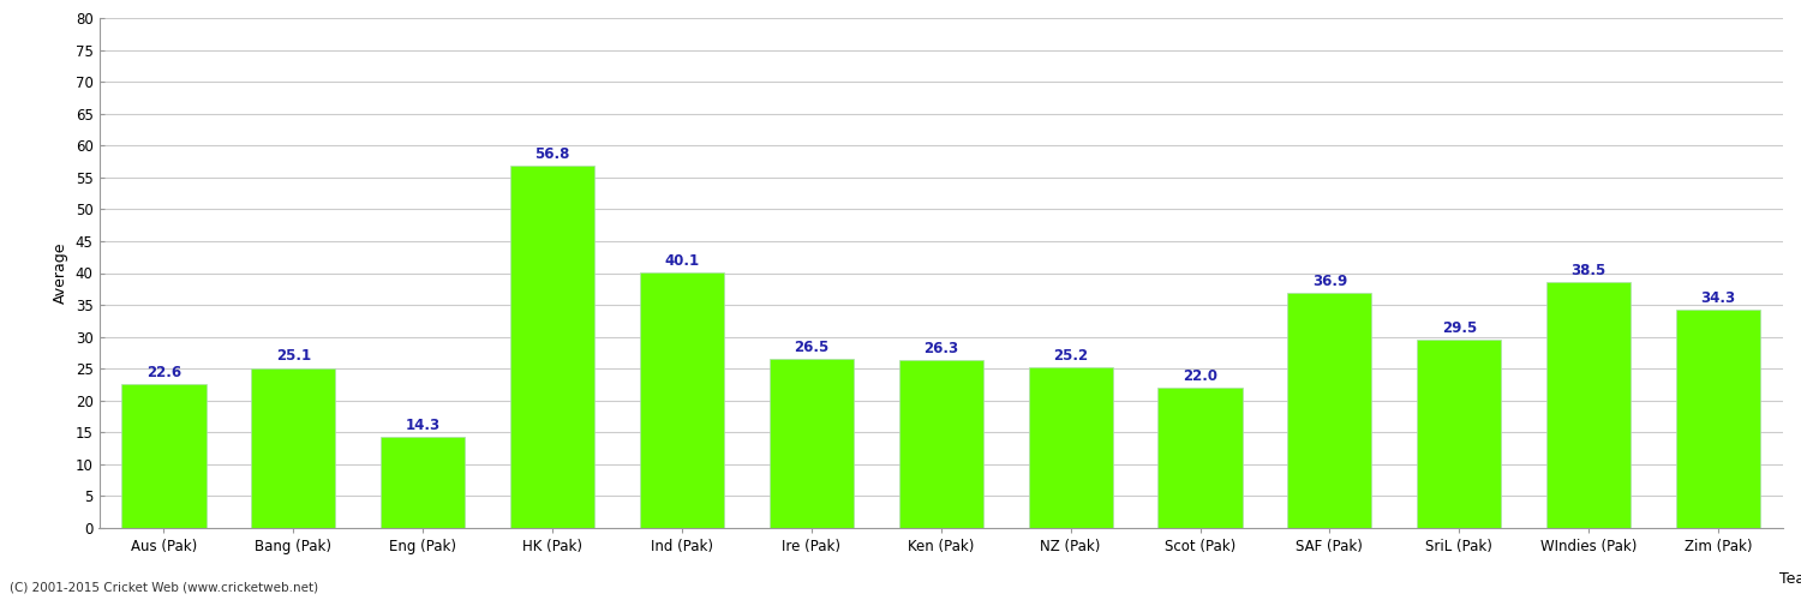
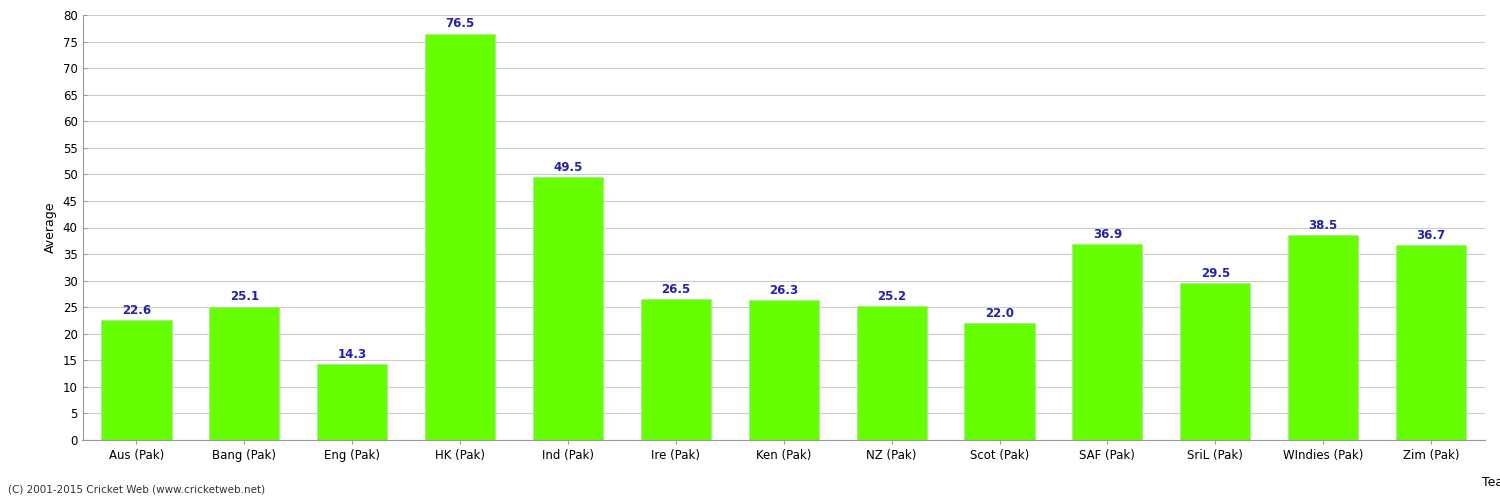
HK (Pak): 56.8 -> 76.5
Ind (Pak): 40.1 -> 49.5
Zim (Pak): 34.3 -> 36.7
